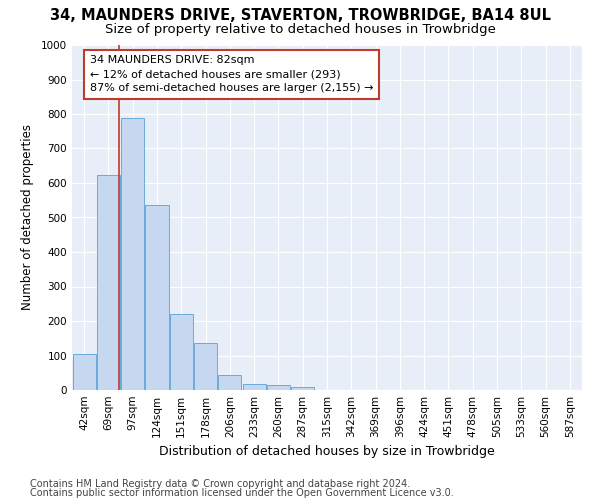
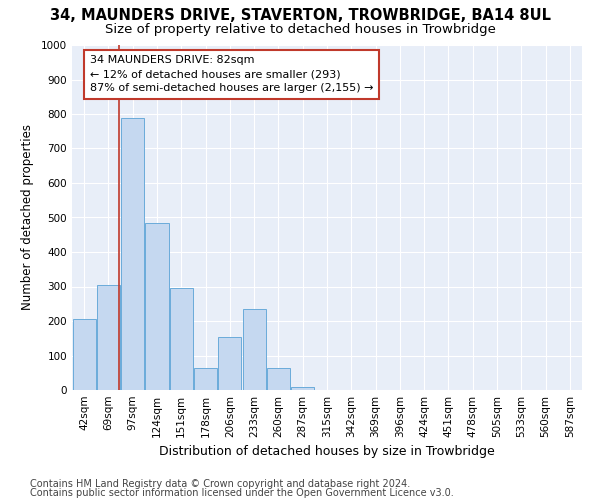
42sqm: 103 -> 205
69sqm: 622 -> 305
124sqm: 537 -> 485
151sqm: 220 -> 295
178sqm: 135 -> 65
206sqm: 44 -> 155
233sqm: 18 -> 235
260sqm: 15 -> 65
